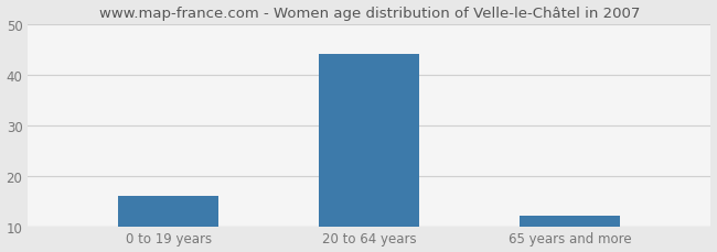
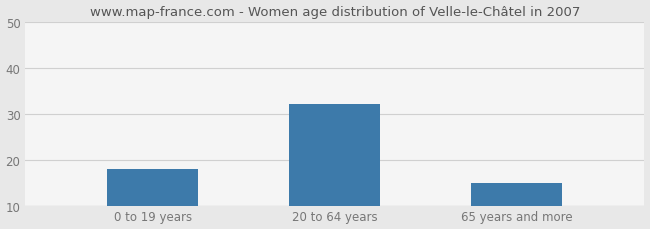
0 to 19 years: 16 -> 18
20 to 64 years: 44 -> 32
65 years and more: 12 -> 15
